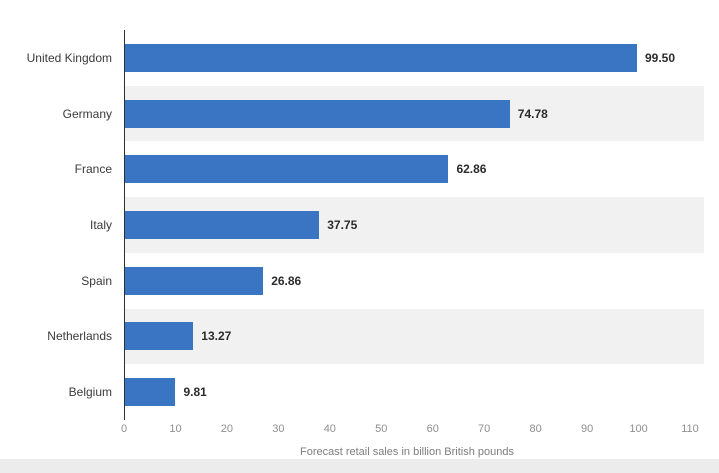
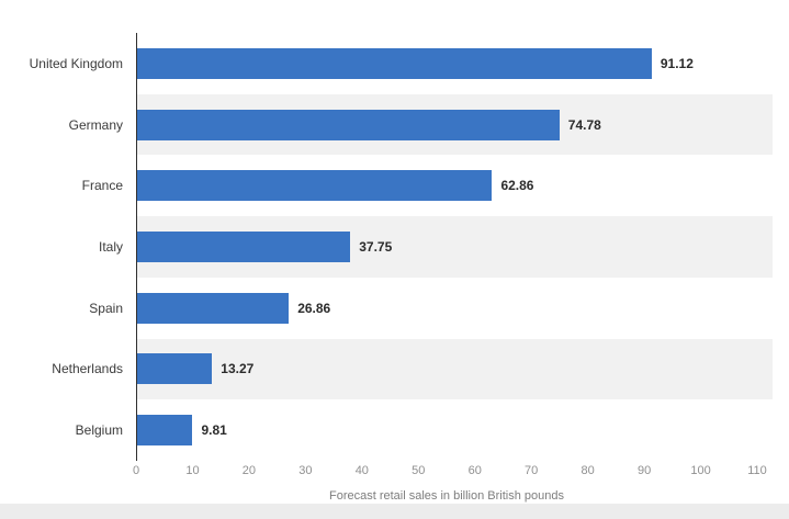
United Kingdom: 99.50 -> 91.12
